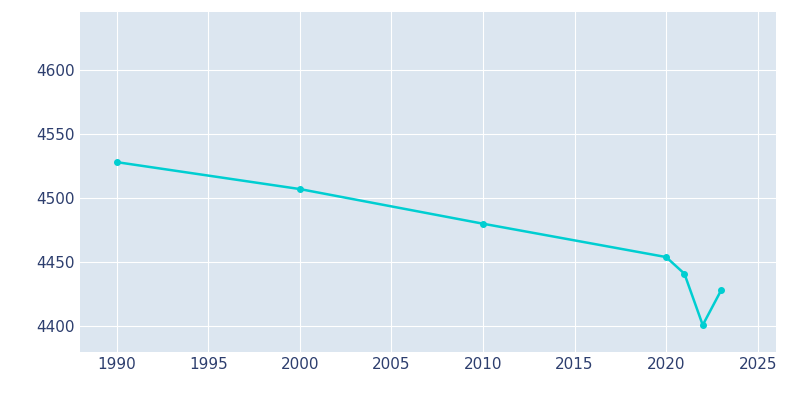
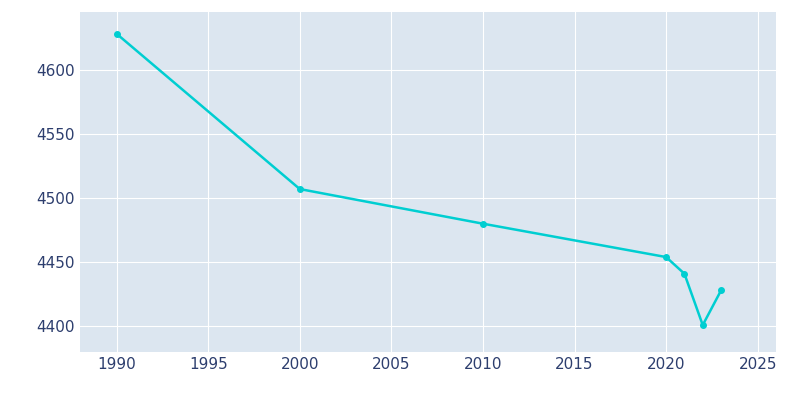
1990: 4528 -> 4628
